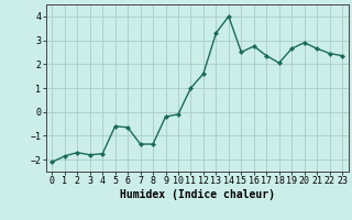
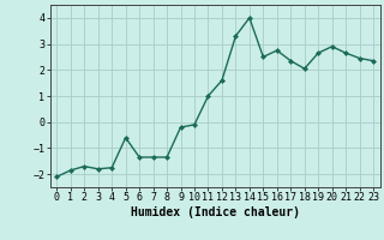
6: -0.65 -> -1.35
